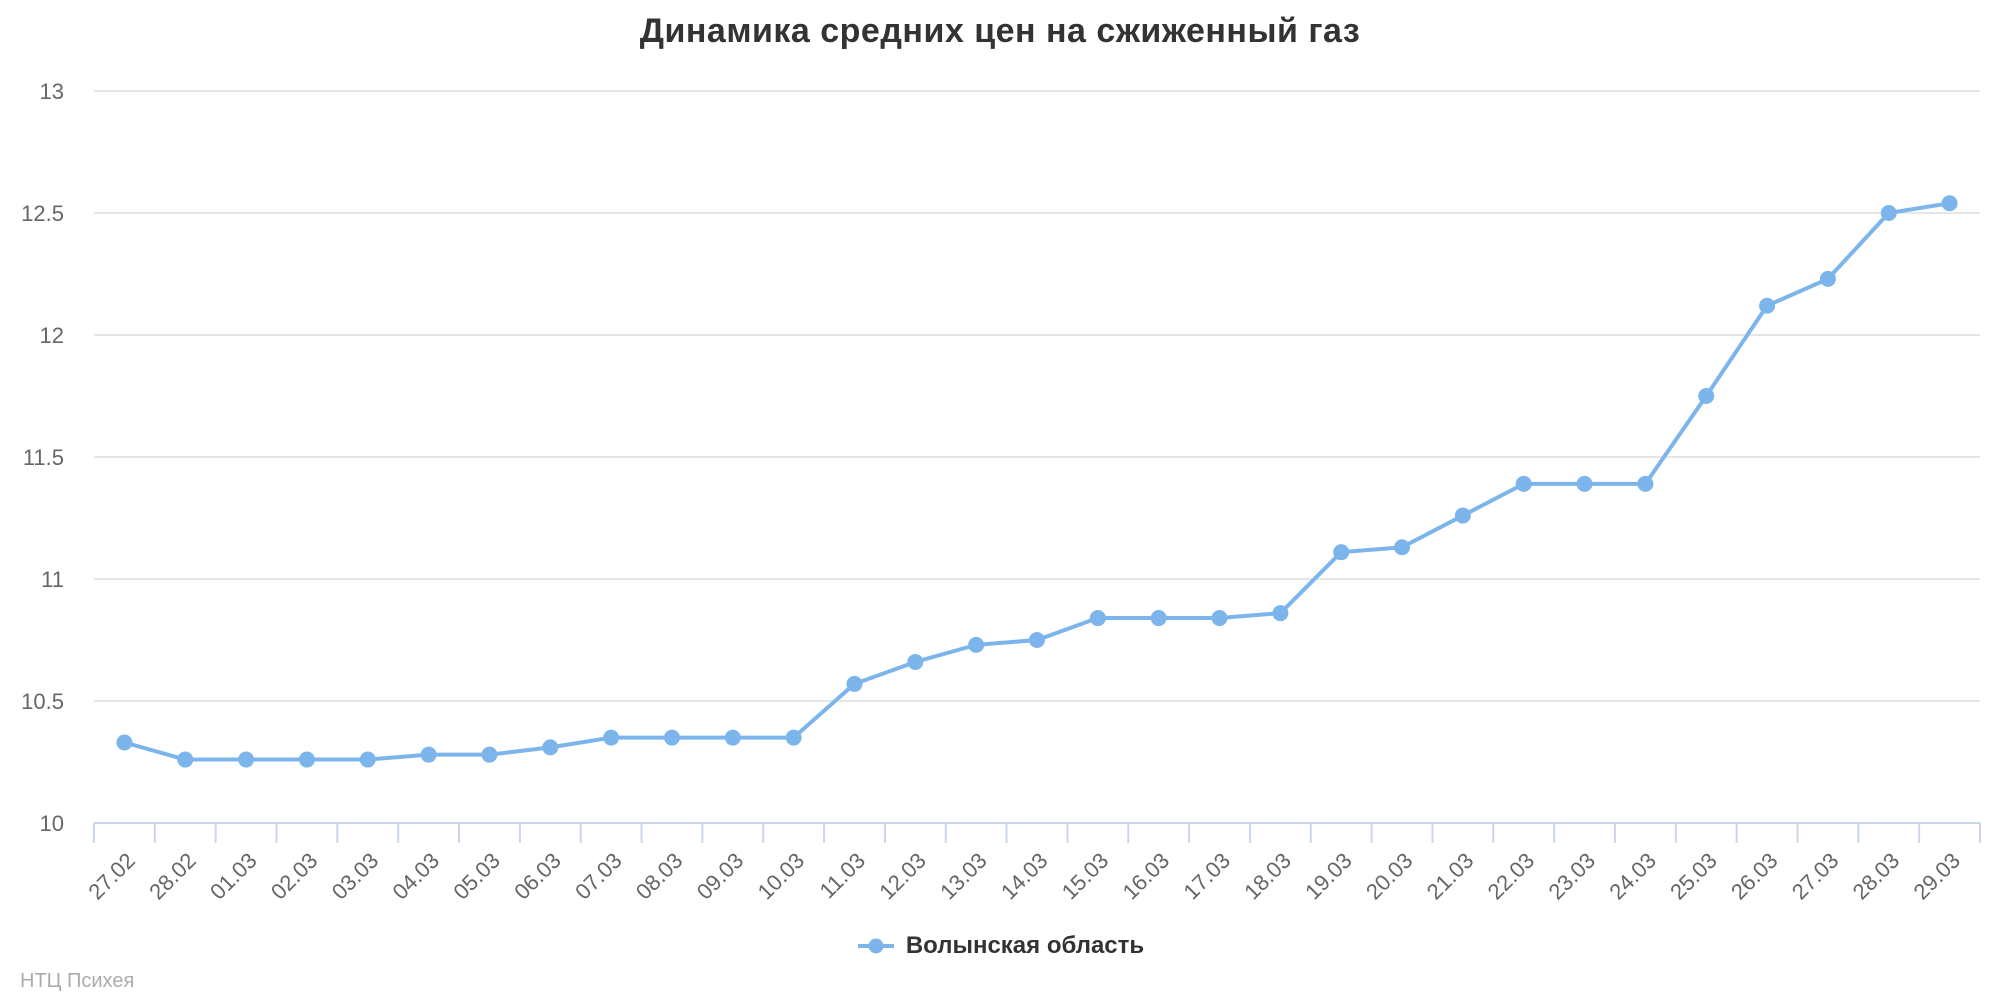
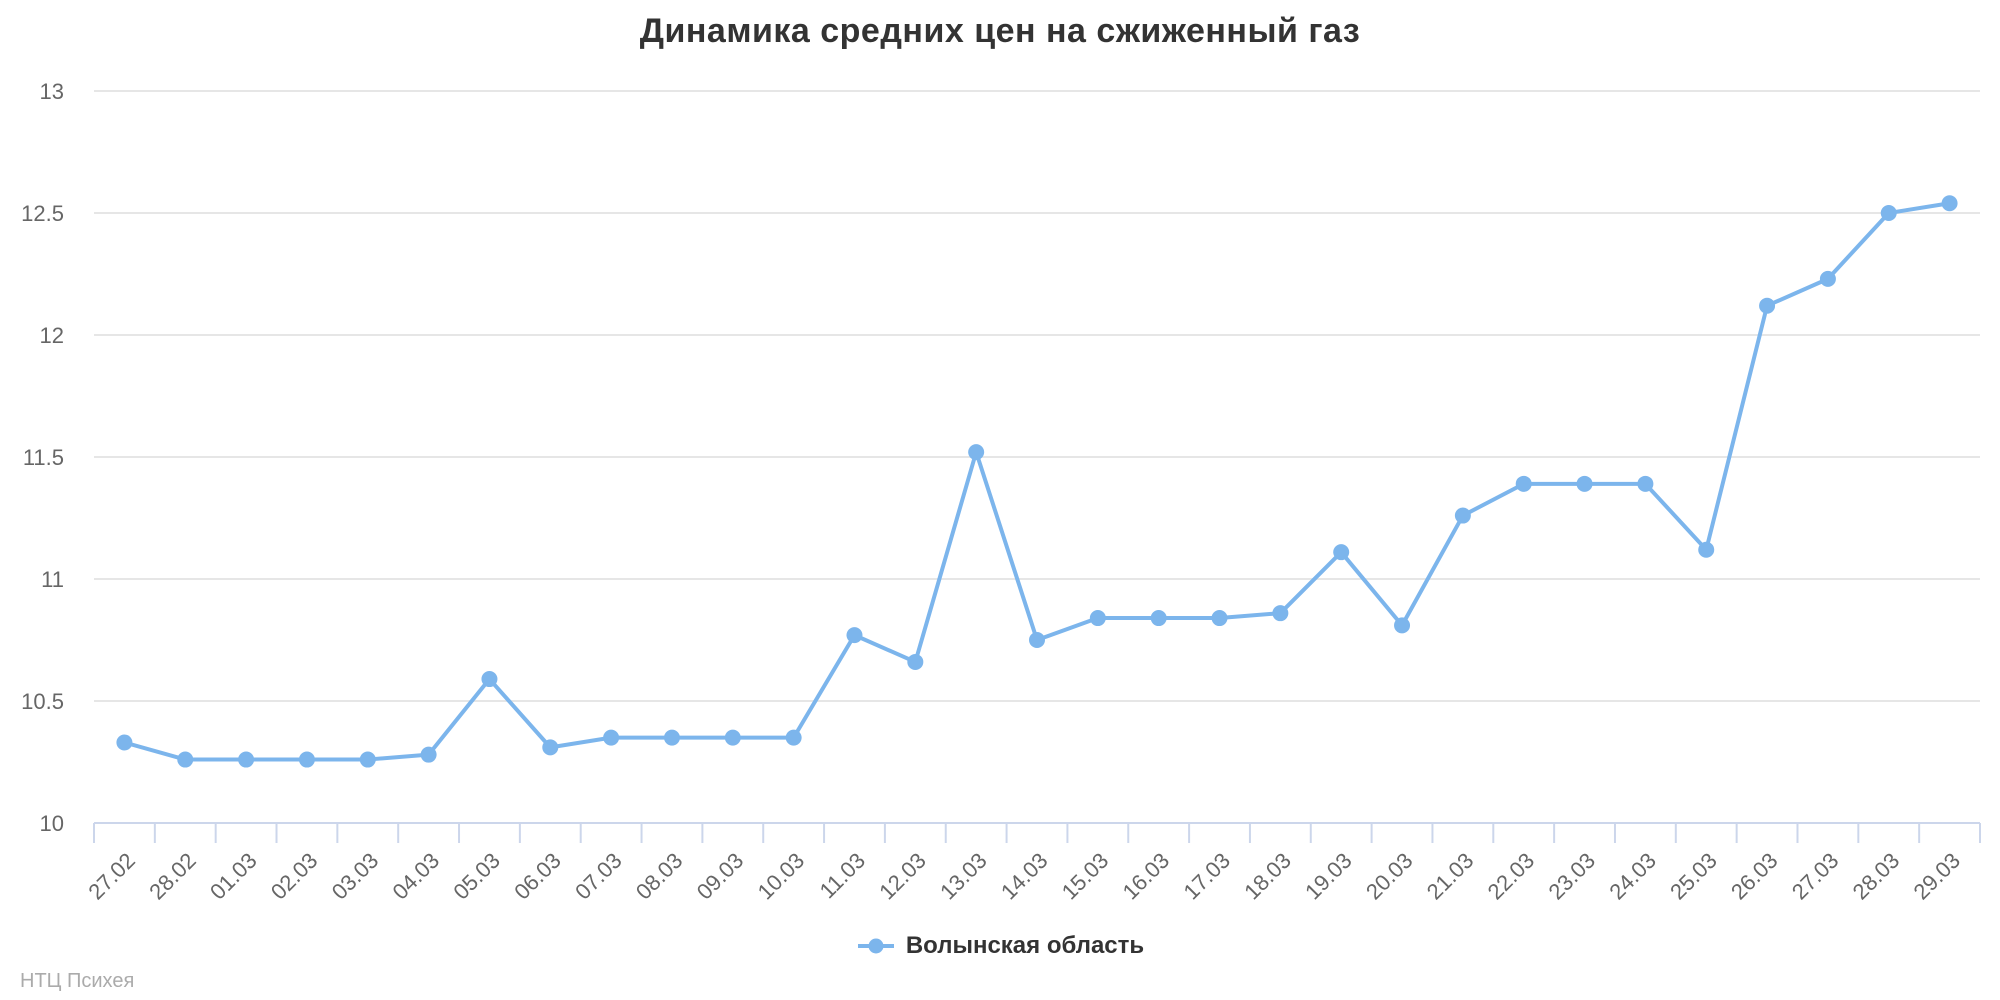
05.03: 10.28 -> 10.59
11.03: 10.57 -> 10.77
13.03: 10.73 -> 11.52
20.03: 11.13 -> 10.81
25.03: 11.75 -> 11.12
